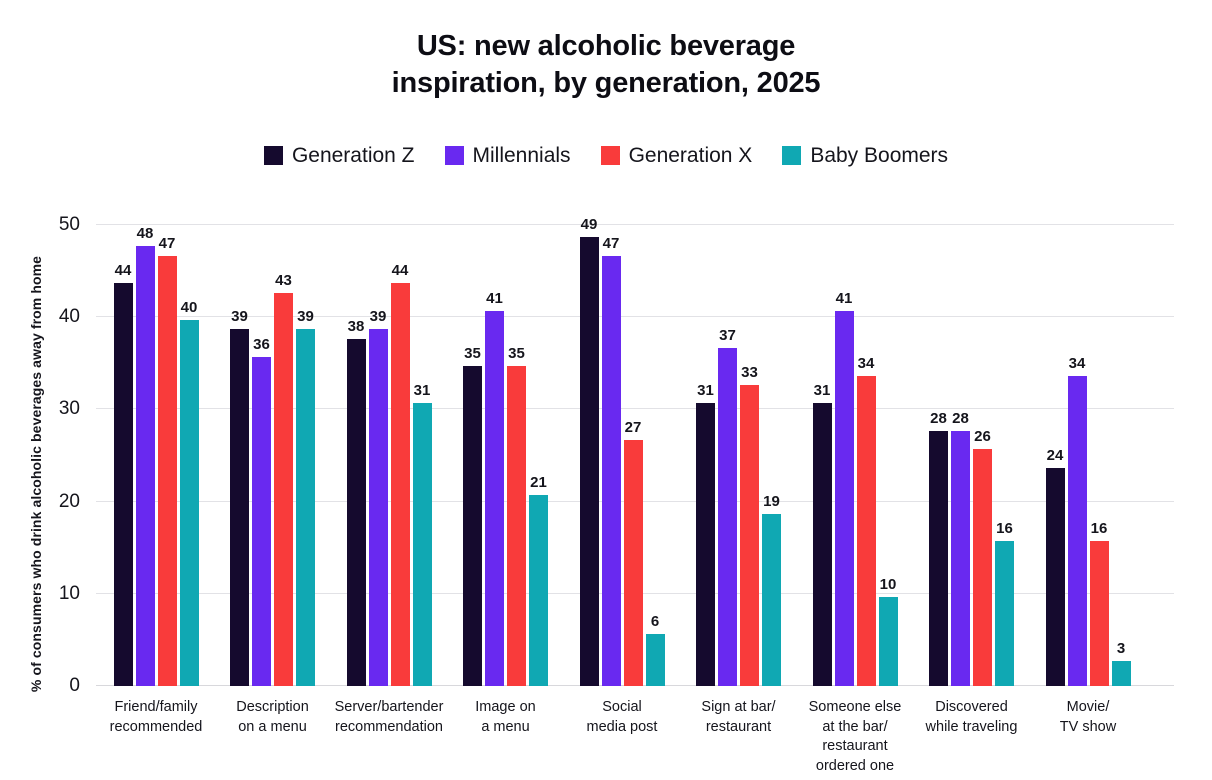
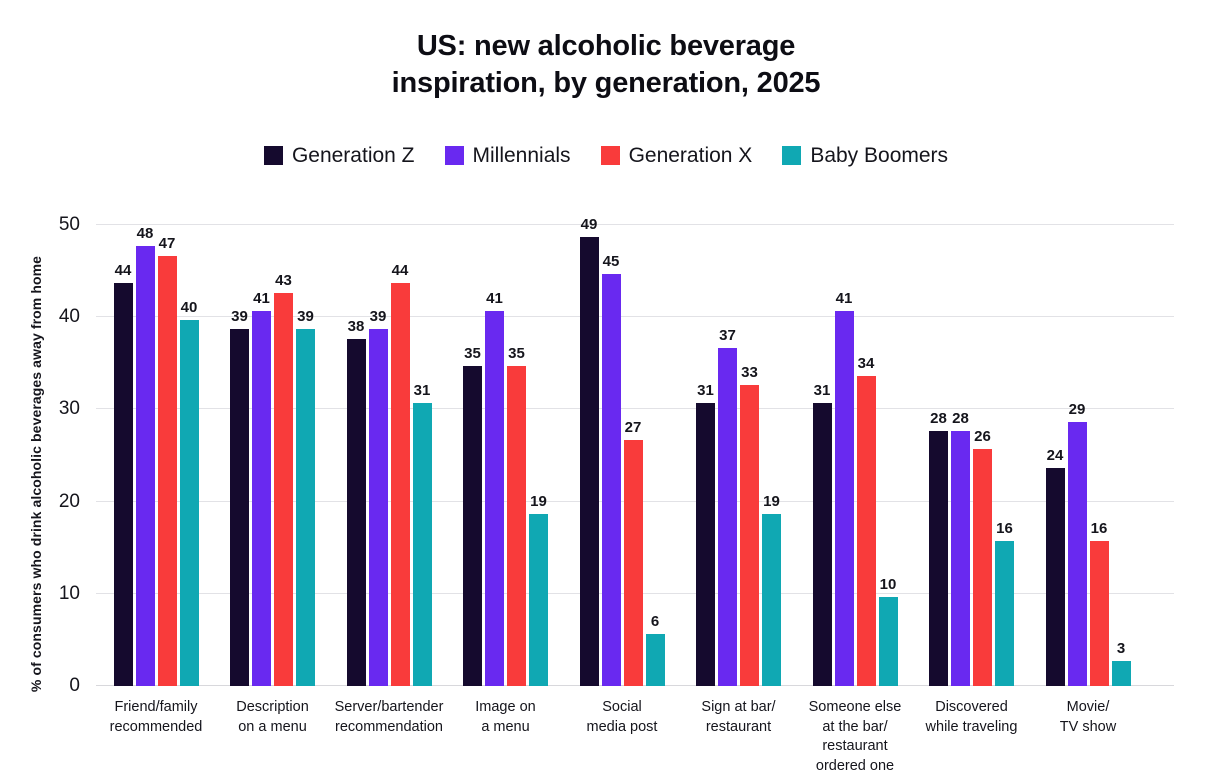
Millennials/Description on a menu: 36 -> 41
Baby Boomers/Image on a menu: 21 -> 19
Millennials/Social media post: 47 -> 45
Millennials/Movie/ TV show: 34 -> 29
